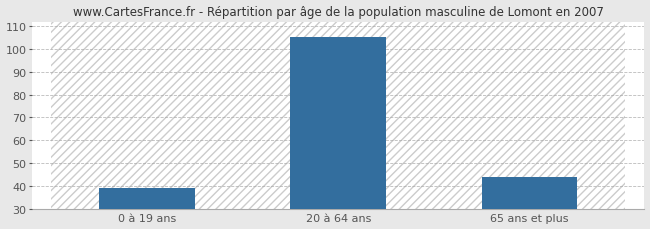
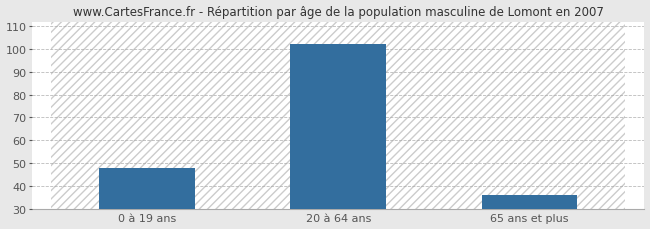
0 à 19 ans: 39 -> 48
20 à 64 ans: 105 -> 102
65 ans et plus: 44 -> 36
